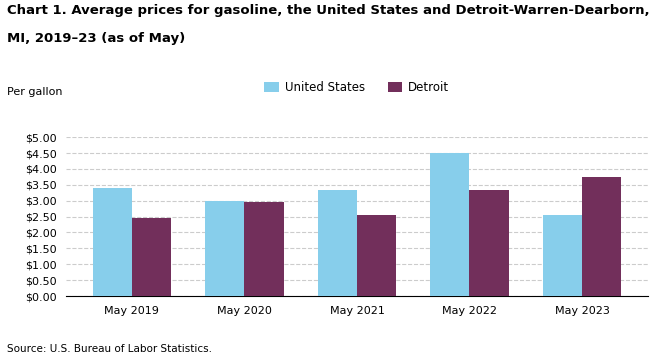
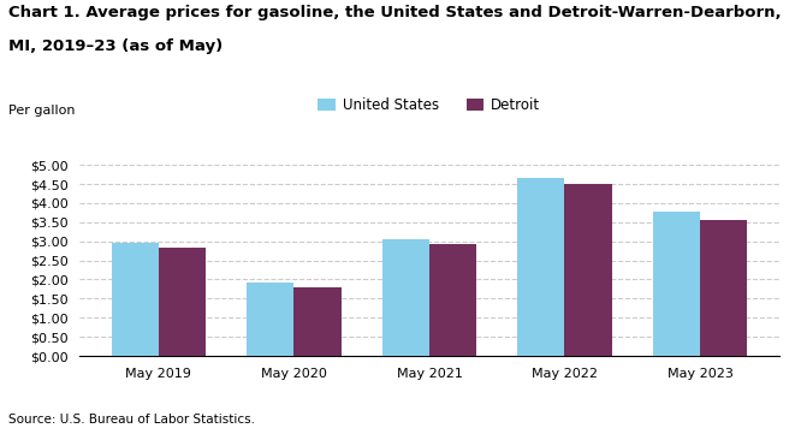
United States/May 2019: $3.40 -> $2.96
Detroit/May 2019: $2.45 -> $2.84
United States/May 2020: $3.00 -> $1.93
Detroit/May 2020: $2.95 -> $1.79
United States/May 2021: $3.35 -> $3.05
Detroit/May 2021: $2.55 -> $2.92
United States/May 2022: $4.50 -> $4.67
Detroit/May 2022: $3.35 -> $4.50
United States/May 2023: $2.55 -> $3.78
Detroit/May 2023: $3.75 -> $3.55
